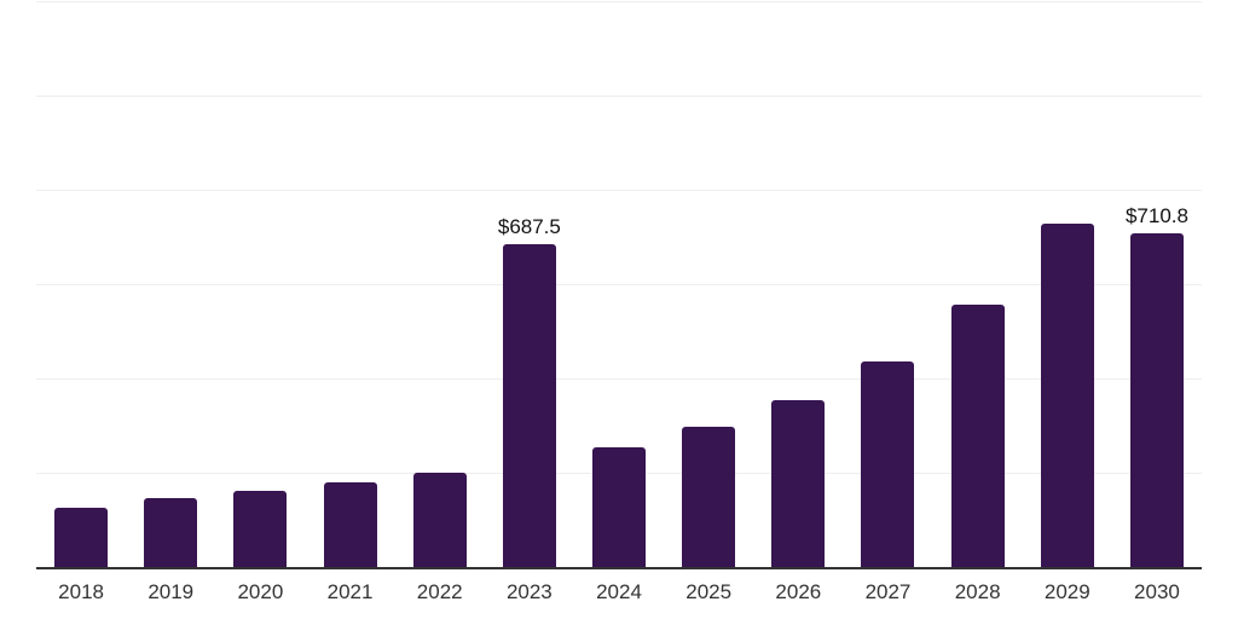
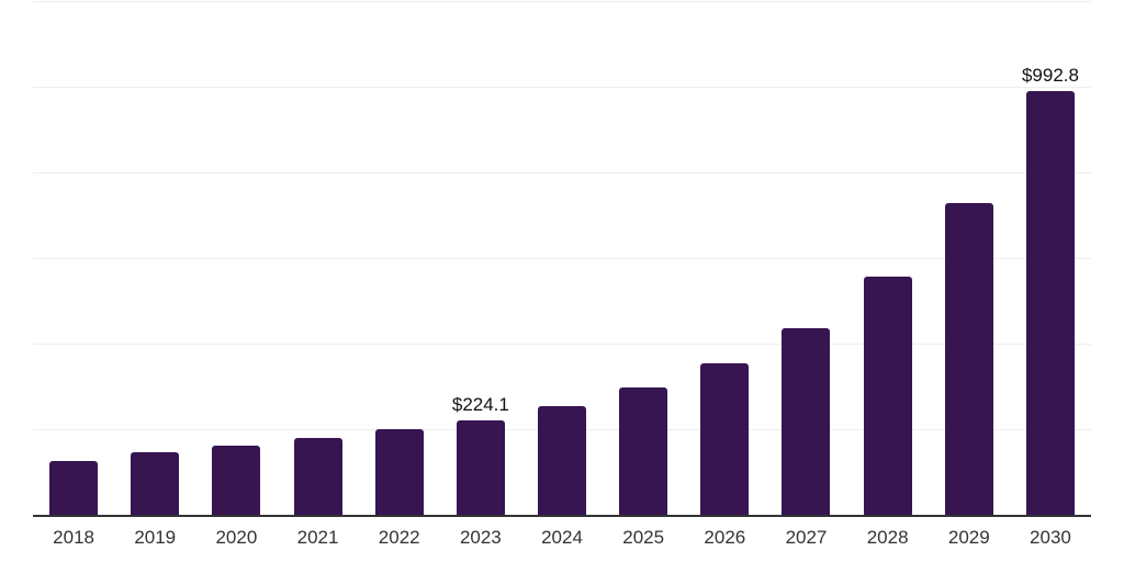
2023: $687.5 -> $224.1
2030: $710.8 -> $992.8
